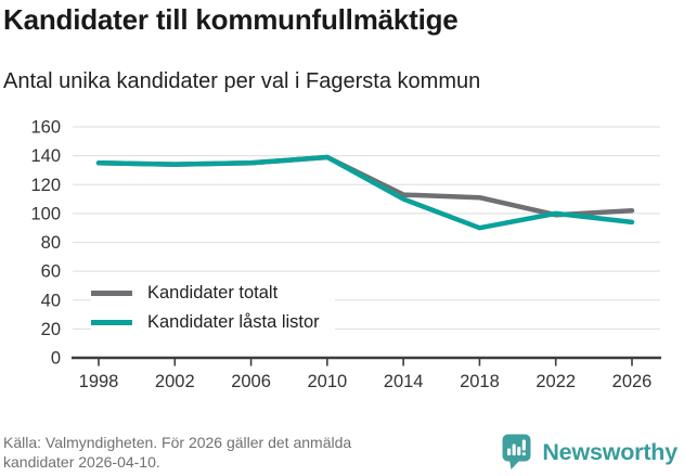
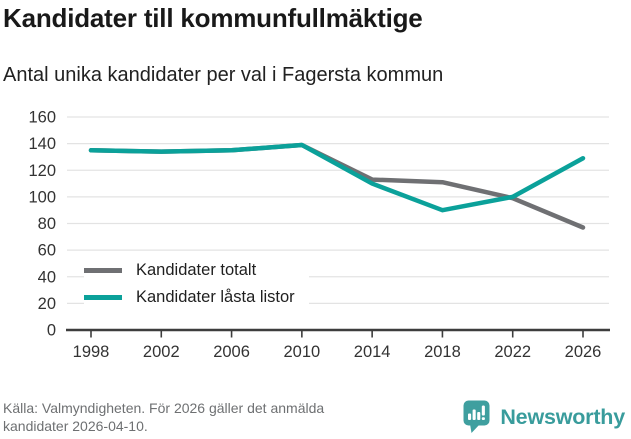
Kandidater totalt/2026: 102 -> 77
Kandidater låsta listor/2026: 94 -> 129
